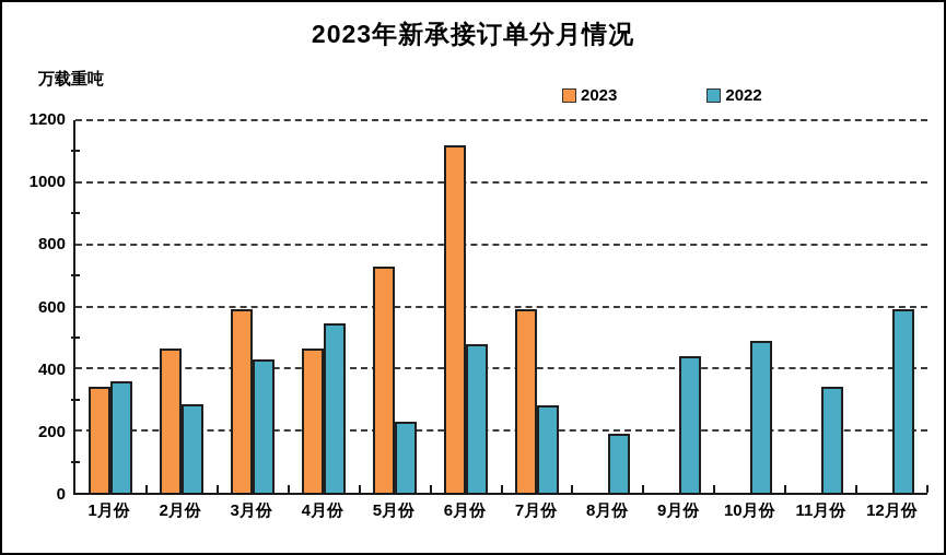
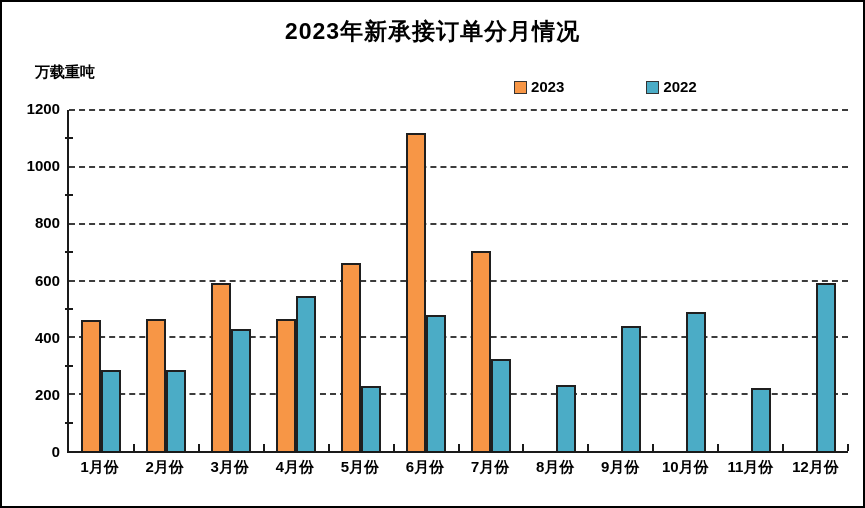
2023/1月份: 340 -> 460
2022/1月份: 360 -> 280
2023/5月份: 730 -> 660
2023/7月份: 590 -> 700
2022/7月份: 280 -> 320
2022/8月份: 190 -> 230
2022/11月份: 340 -> 220
